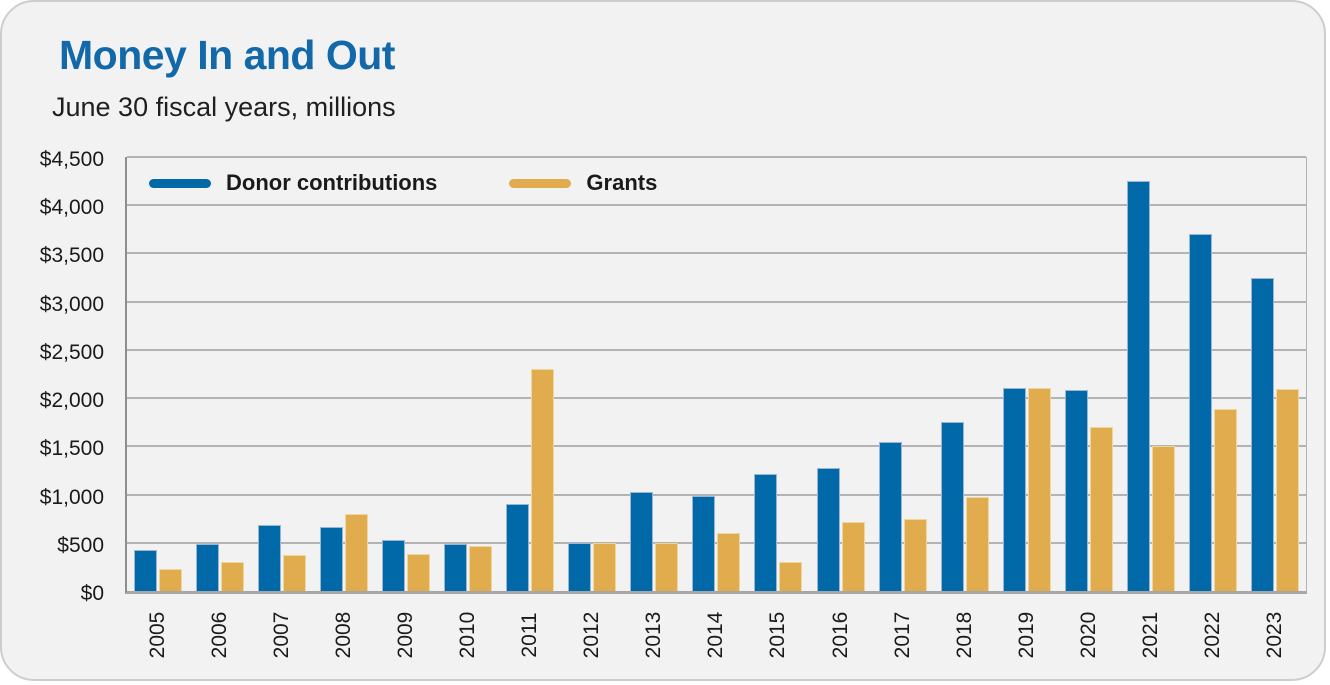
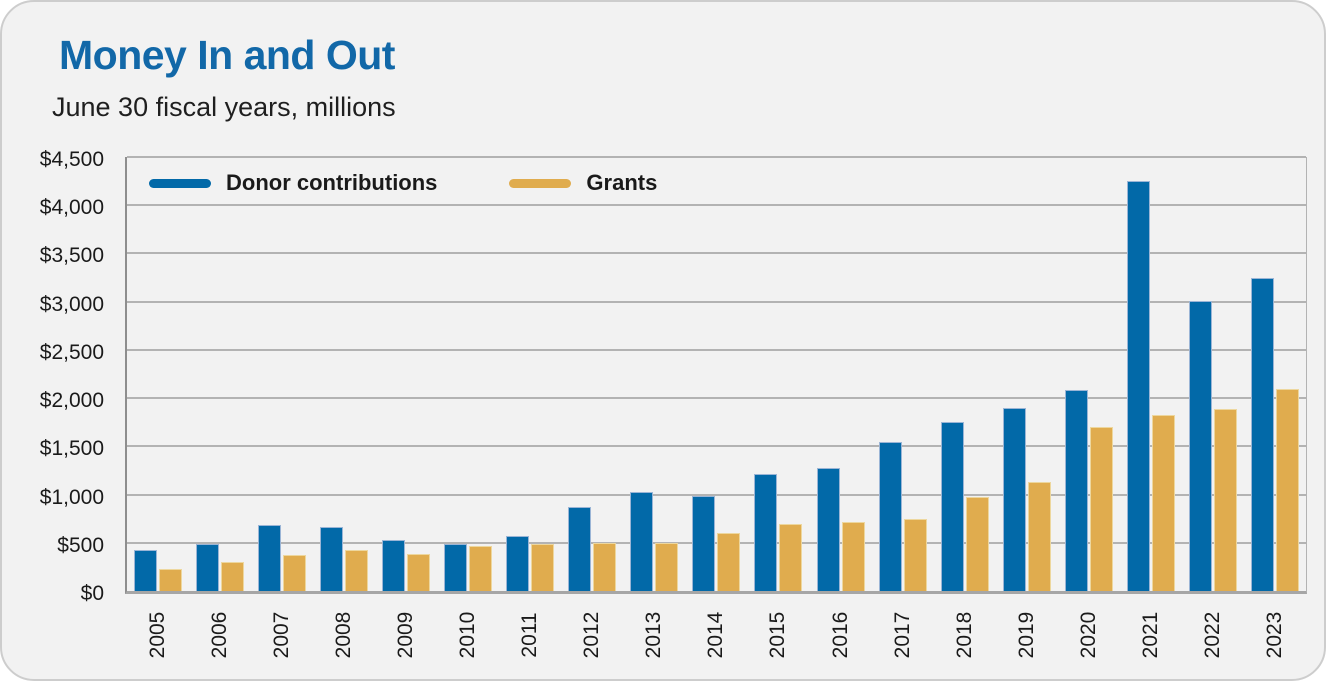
Grants/2008: $800 -> $400
Donor contributions/2011: $900 -> $600
Grants/2011: $2300 -> $500
Donor contributions/2012: $500 -> $900
Grants/2015: $300 -> $700
Donor contributions/2019: $2100 -> $1900
Grants/2019: $2100 -> $1100
Grants/2021: $1500 -> $1800
Donor contributions/2022: $3700 -> $3000
